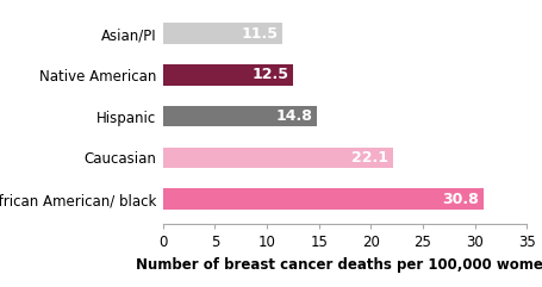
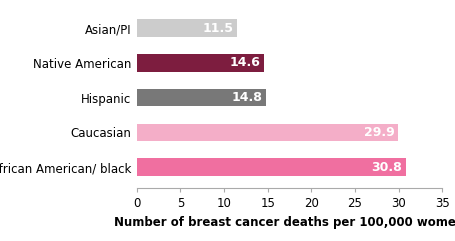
Native American: 12.5 -> 14.6
Caucasian: 22.1 -> 29.9
